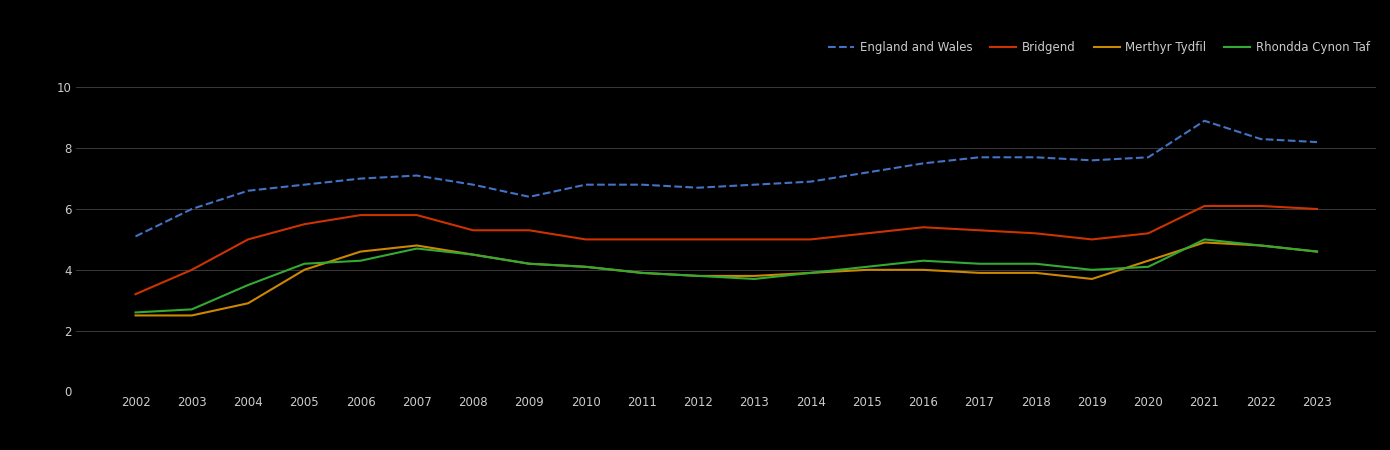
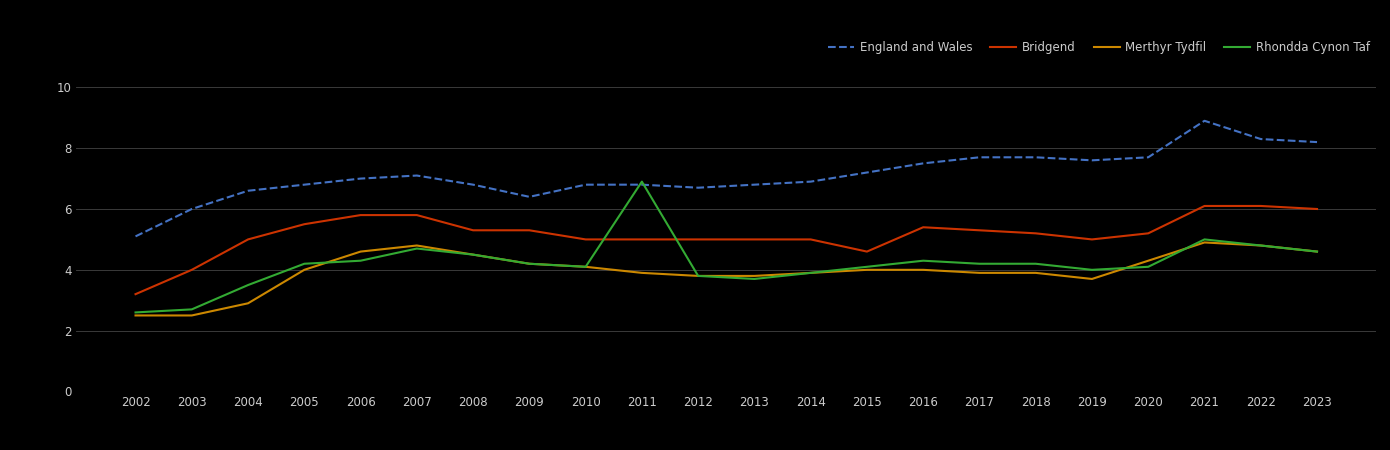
Rhondda Cynon Taf/2011: 3.9 -> 6.9
Bridgend/2015: 5.2 -> 4.6
